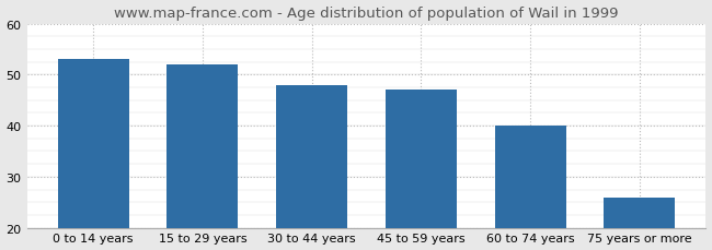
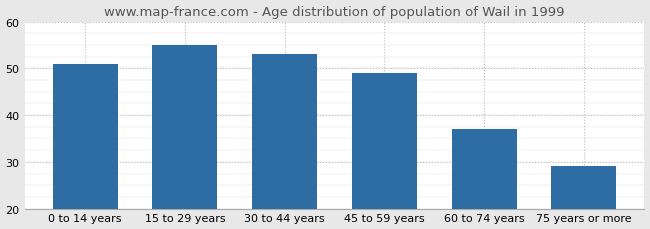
0 to 14 years: 53 -> 51
15 to 29 years: 52 -> 55
30 to 44 years: 48 -> 53
45 to 59 years: 47 -> 49
60 to 74 years: 40 -> 37
75 years or more: 26 -> 29
